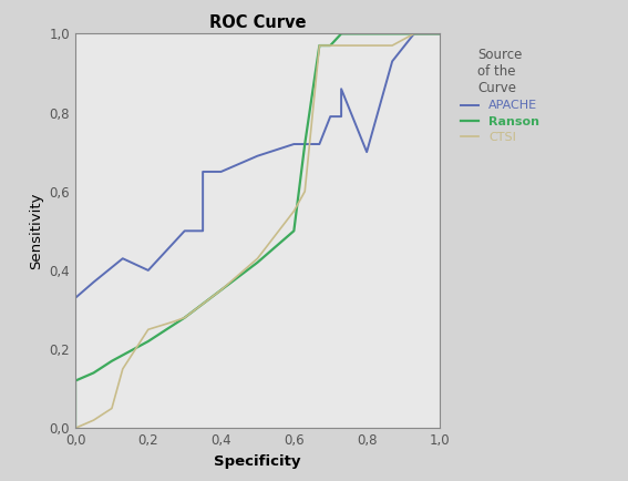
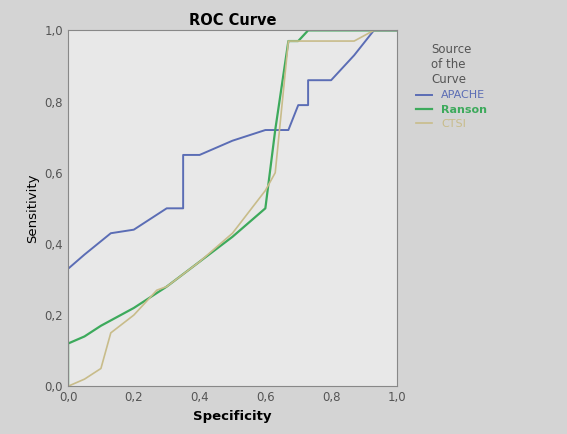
APACHE/0,2: 0,40 -> 0,44
CTSI/0,2: 0,25 -> 0,20
APACHE/0,8: 0,70 -> 0,86
